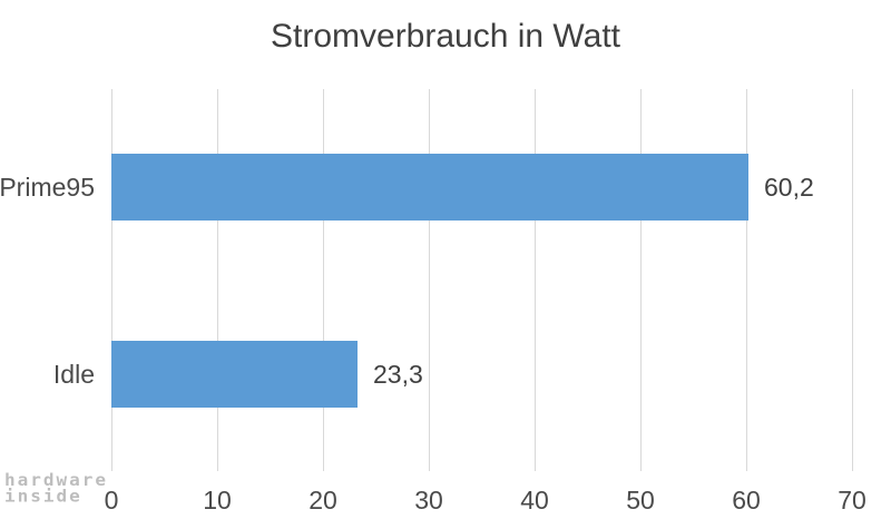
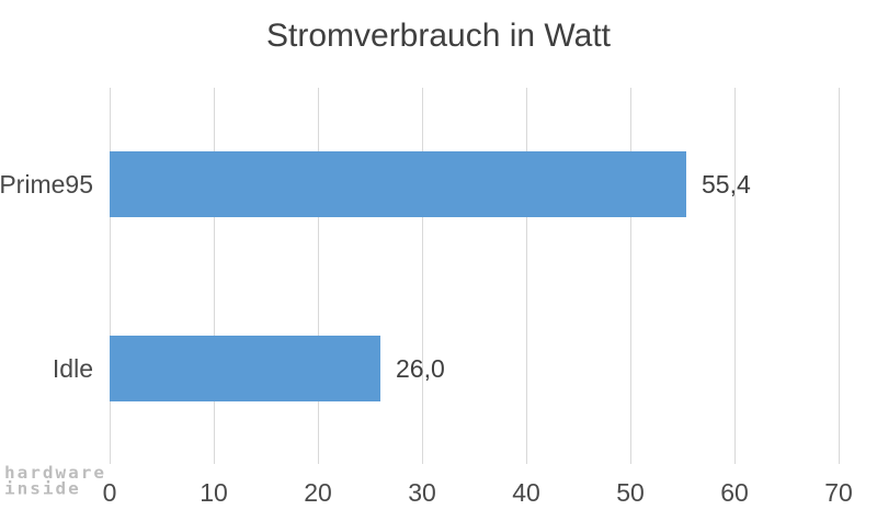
Prime95: 60,2 -> 55,4
Idle: 23,3 -> 26,0
